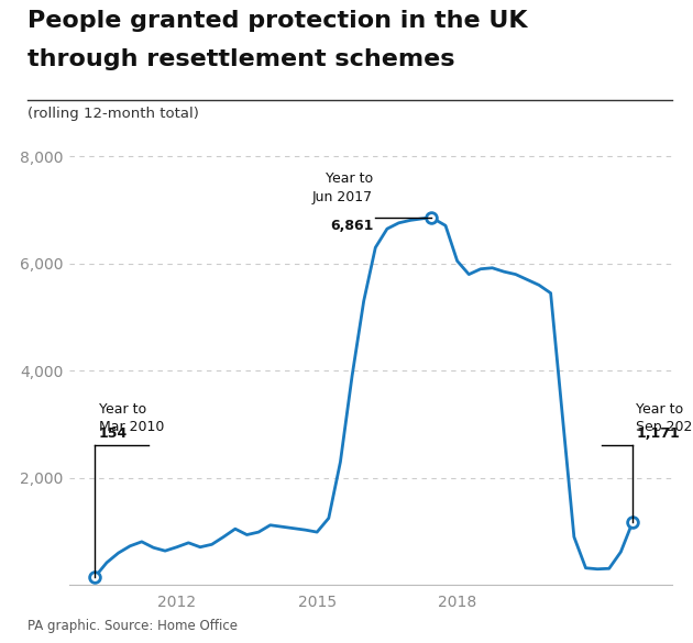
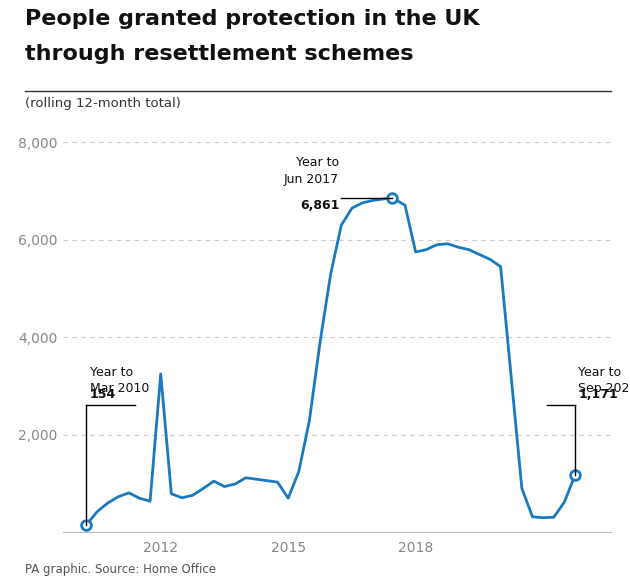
2012: 710 -> 3,250
2015: 990 -> 700
2018: 6,050 -> 5,750
